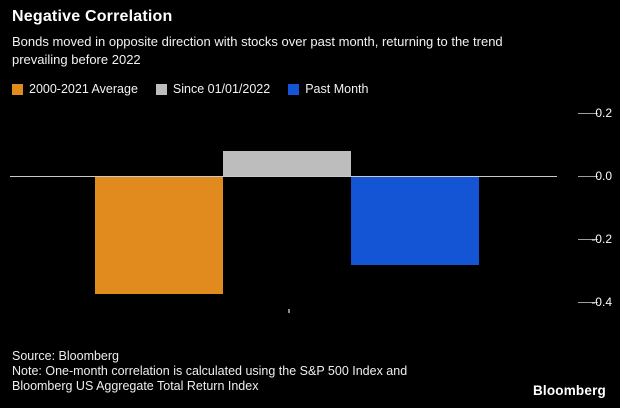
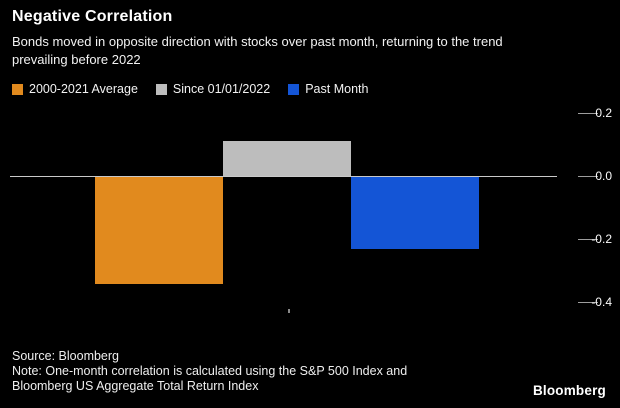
2000-2021 Average: -0.37 -> -0.34
Since 01/01/2022: 0.08 -> 0.11
Past Month: -0.28 -> -0.23
